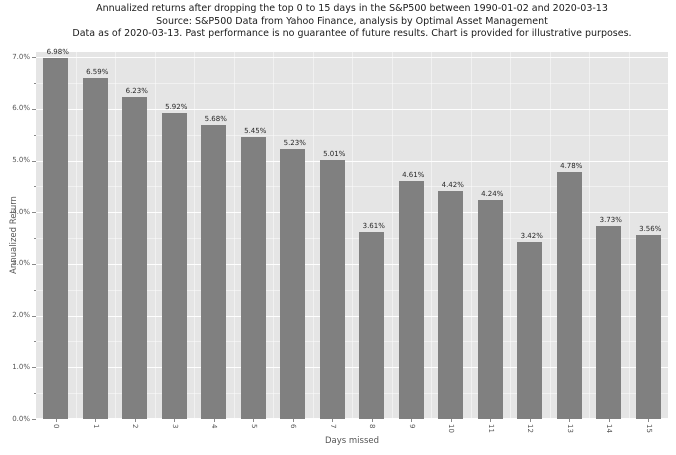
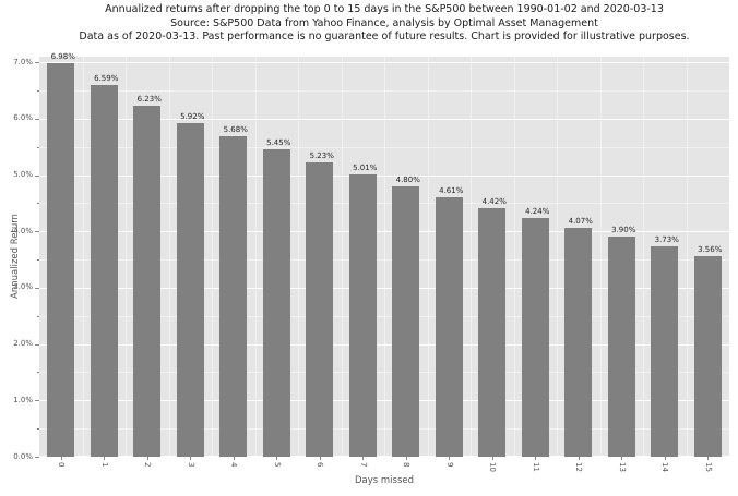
8: 3.61% -> 4.80%
12: 3.42% -> 4.07%
13: 4.78% -> 3.90%
